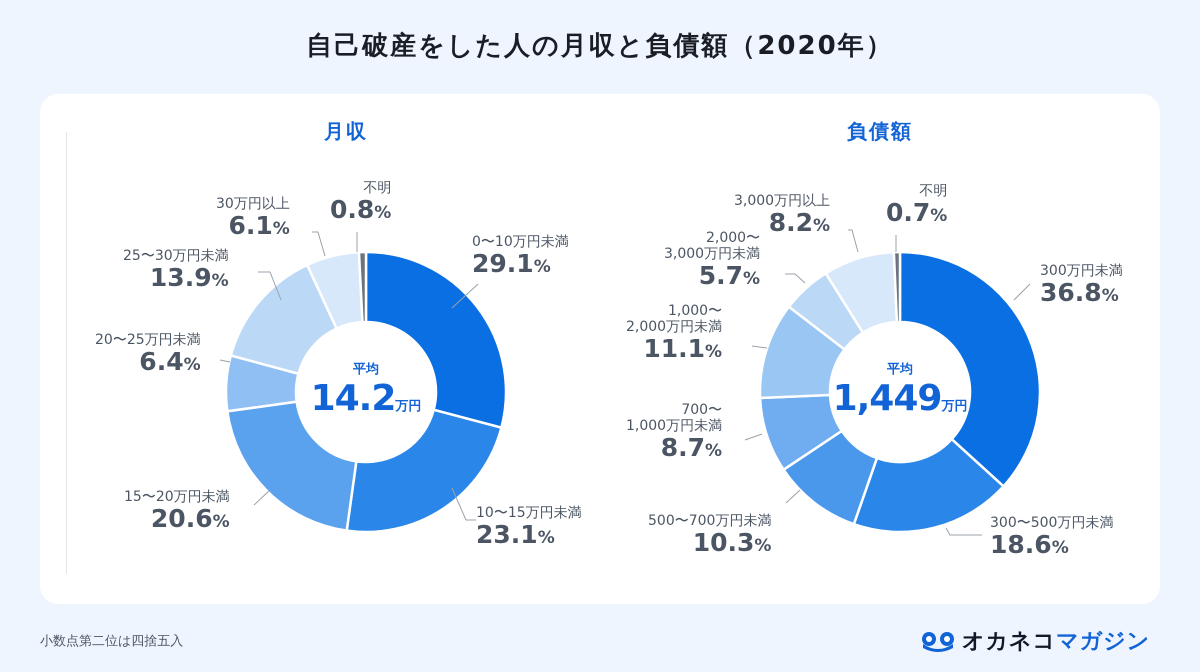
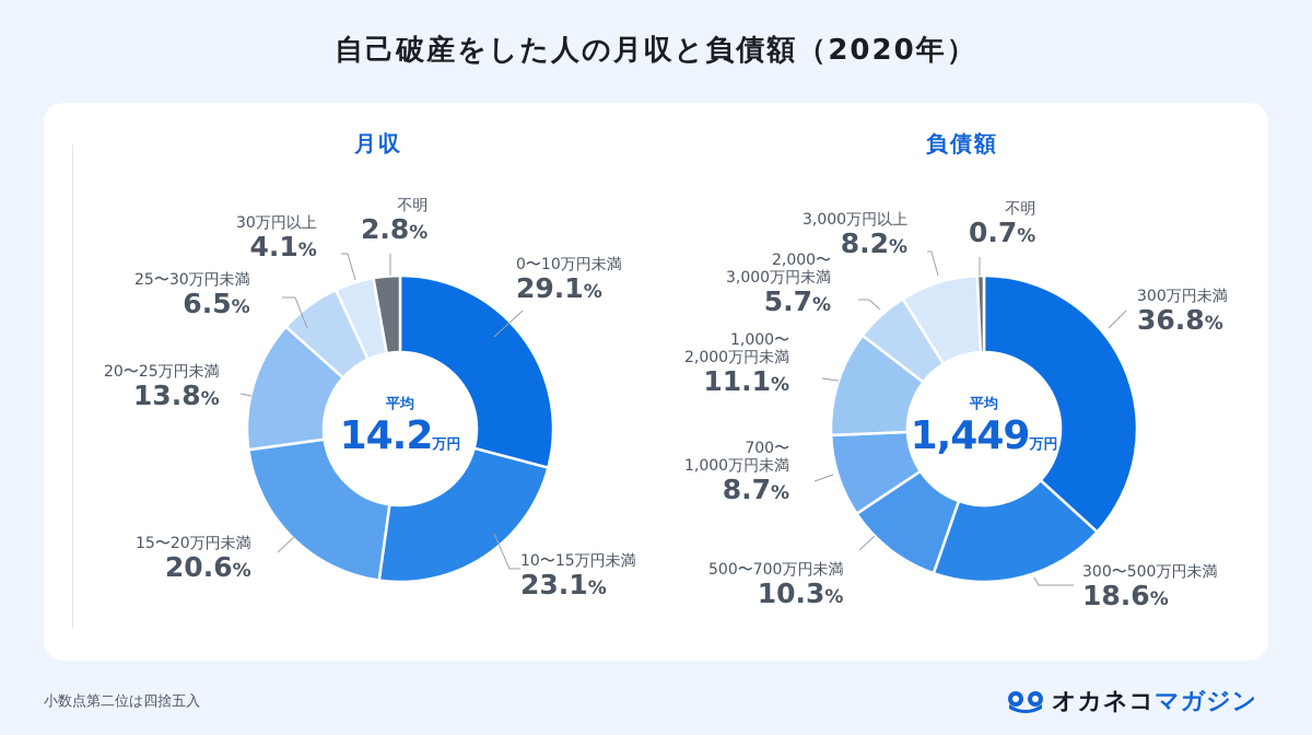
月収/20〜25万円未満: 6.4 -> 13.8
月収/25〜30万円未満: 13.9 -> 6.5
月収/30万円以上: 6.1 -> 4.1
月収/不明: 0.8 -> 2.8
